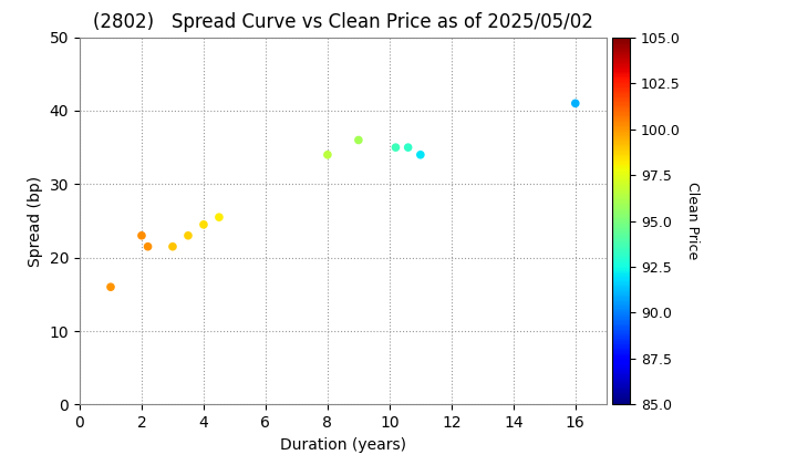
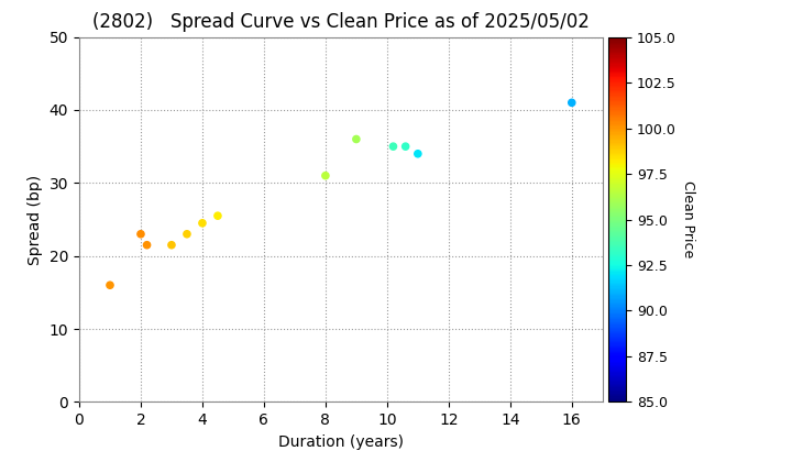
8: 34.0 -> 31.0
